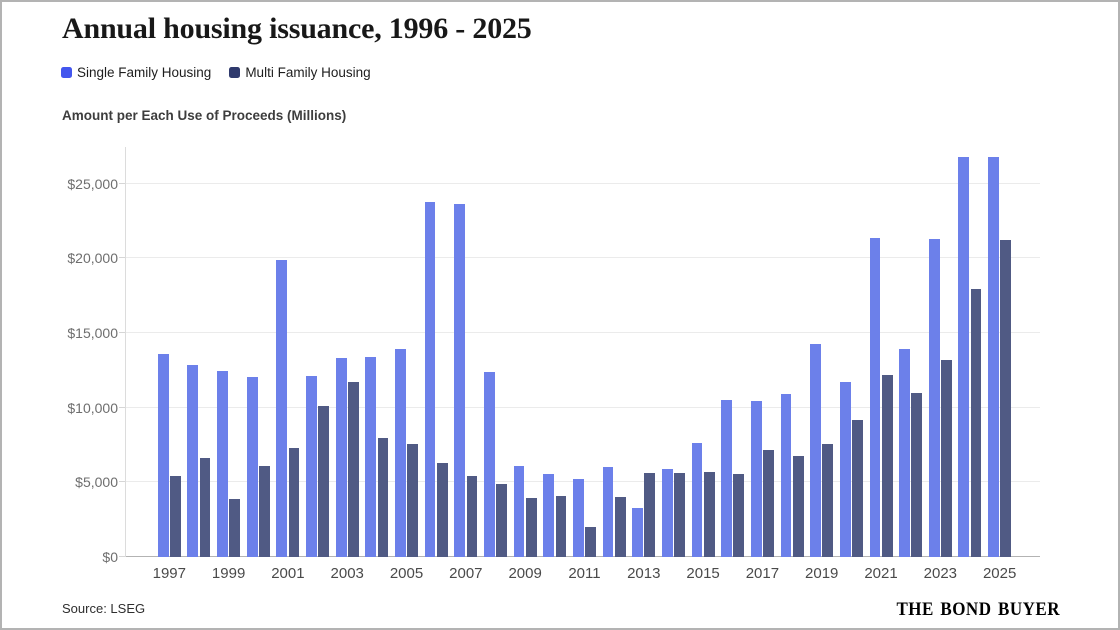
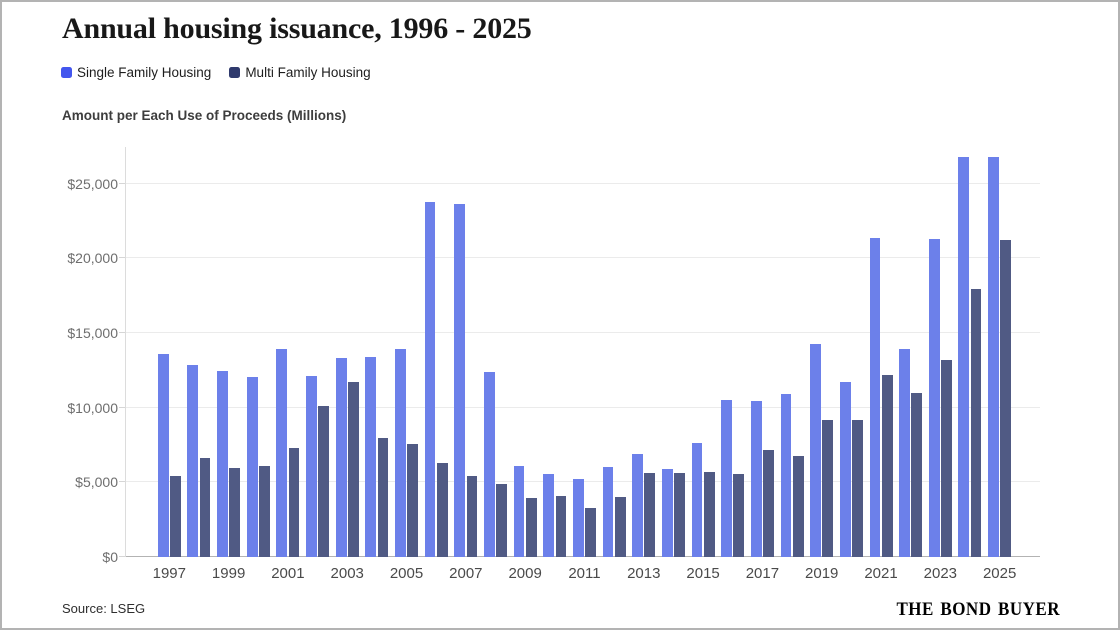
Multi Family Housing/1999: $3900 -> $6000
Single Family Housing/2001: $19900 -> $13900
Multi Family Housing/2011: $2000 -> $3200
Single Family Housing/2013: $3300 -> $6900
Multi Family Housing/2019: $7600 -> $9200
